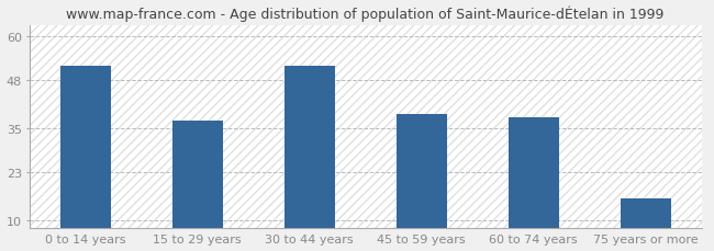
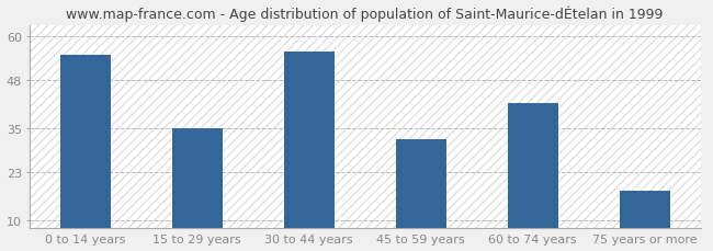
0 to 14 years: 52 -> 55
15 to 29 years: 37 -> 35
30 to 44 years: 52 -> 56
45 to 59 years: 39 -> 32
60 to 74 years: 38 -> 42
75 years or more: 16 -> 18
